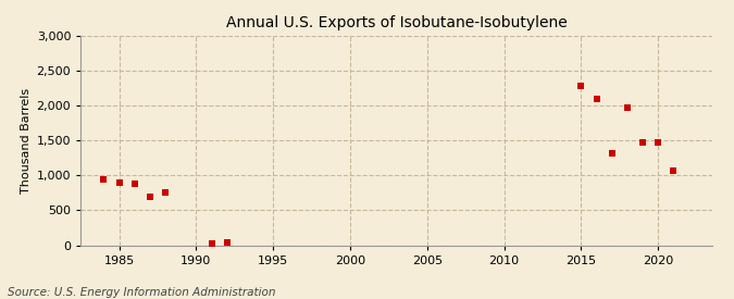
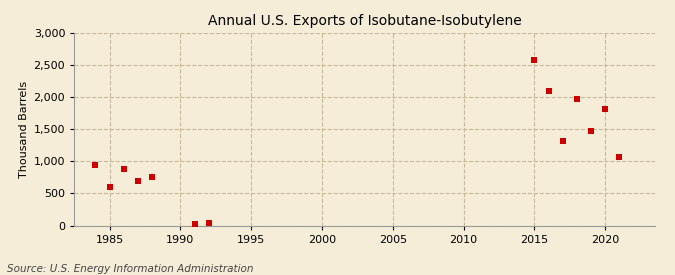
1985: 900 -> 600
2015: 2,280 -> 2,580
2020: 1,480 -> 1,820
